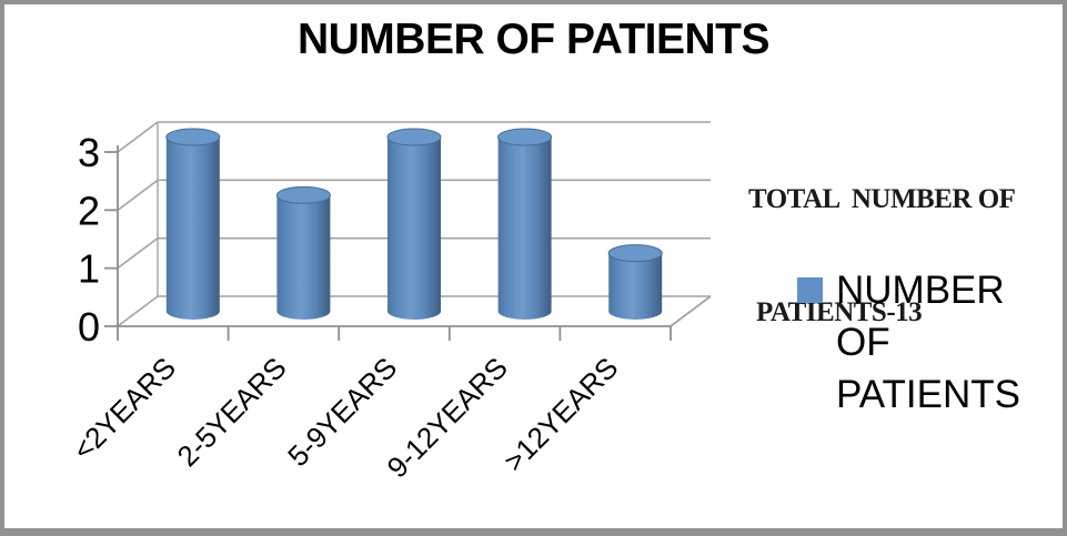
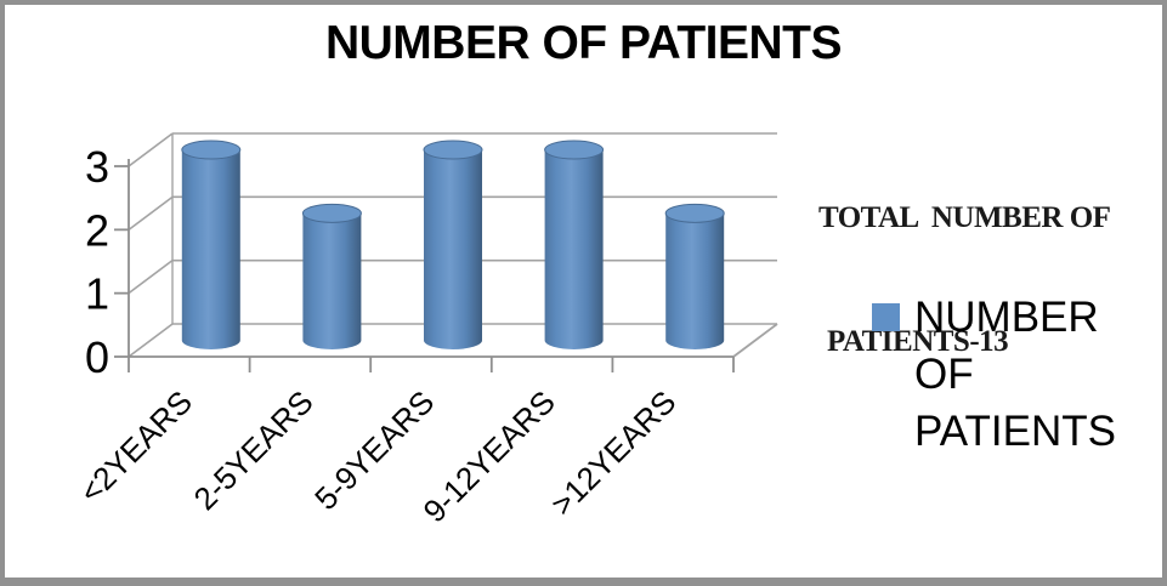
>12YEARS: 1 -> 2
